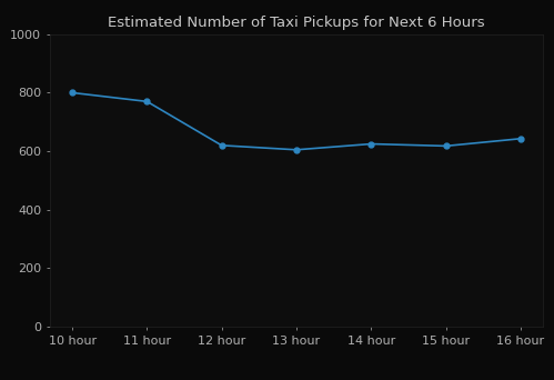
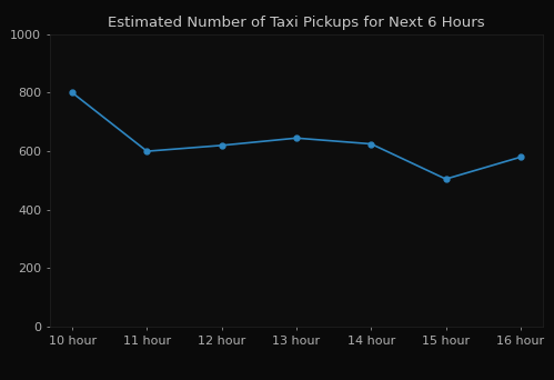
11 hour: 770 -> 600
13 hour: 605 -> 645
15 hour: 618 -> 505
16 hour: 643 -> 580
